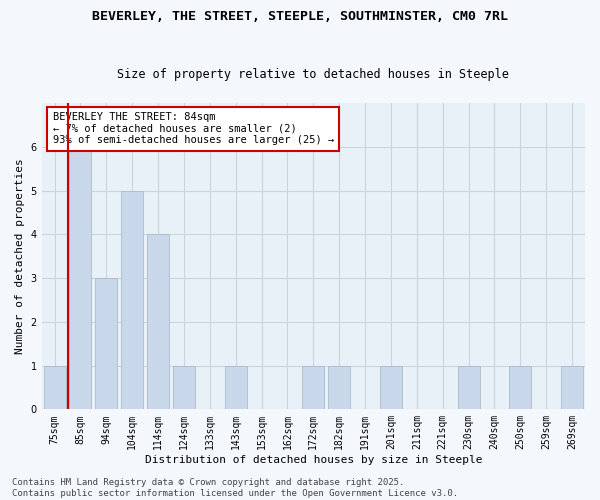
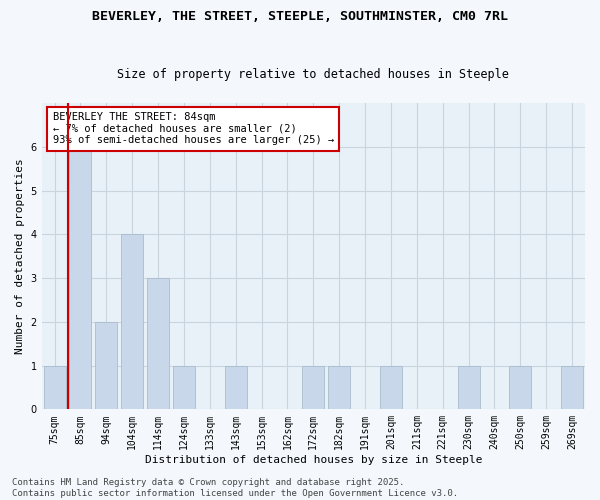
94sqm: 3 -> 2
104sqm: 5 -> 4
114sqm: 4 -> 3
